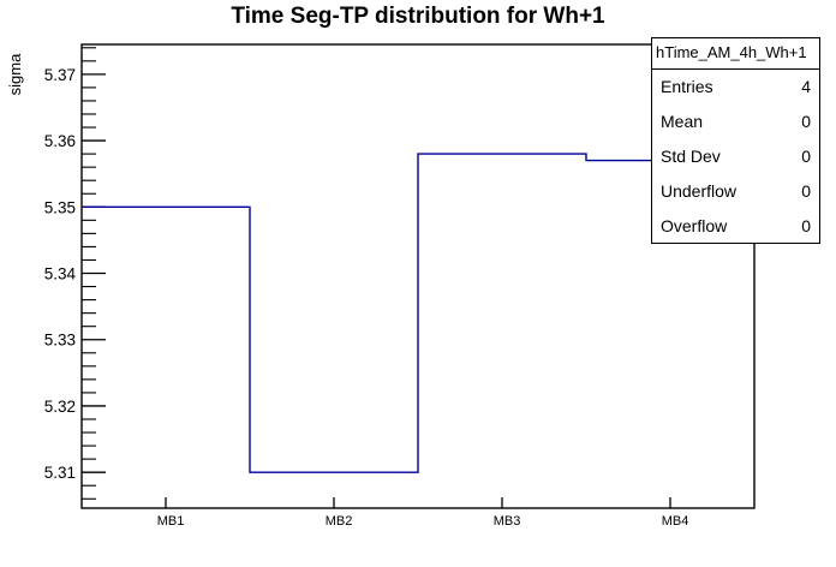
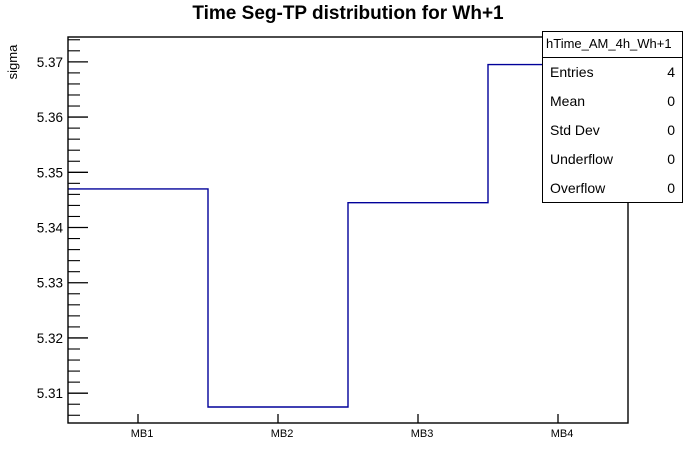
MB1: 5.350 -> 5.347
MB2: 5.310 -> 5.308
MB3: 5.358 -> 5.345
MB4: 5.357 -> 5.370
